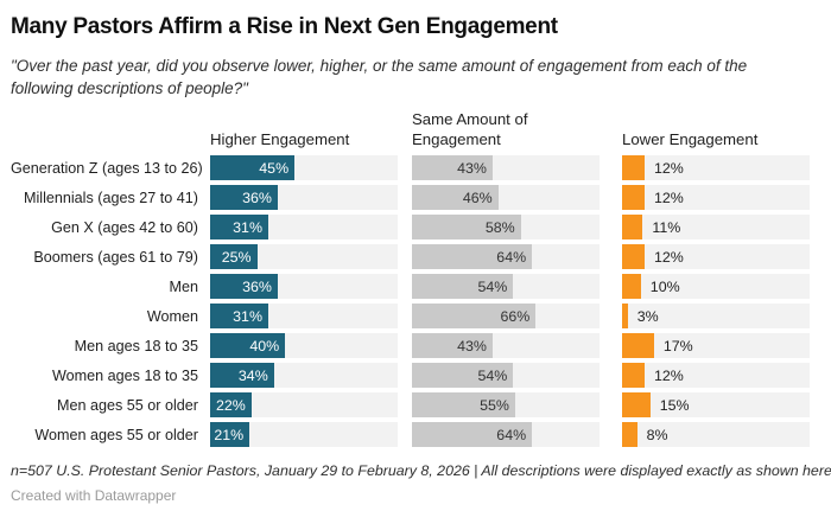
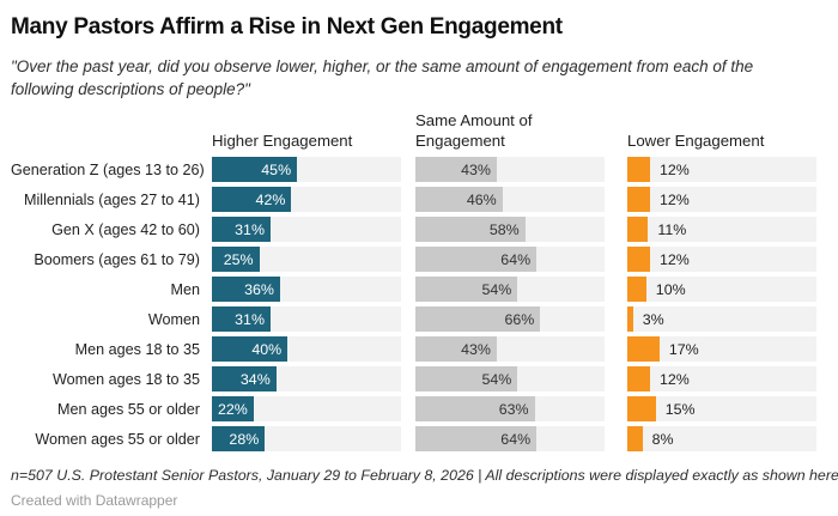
Higher Engagement/Millennials (ages 27 to 41): 36% -> 42%
Same Amount of Engagement/Men ages 55 or older: 55% -> 63%
Higher Engagement/Women ages 55 or older: 21% -> 28%
